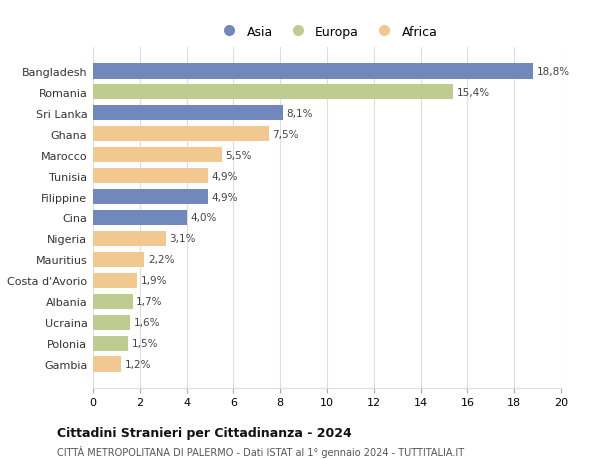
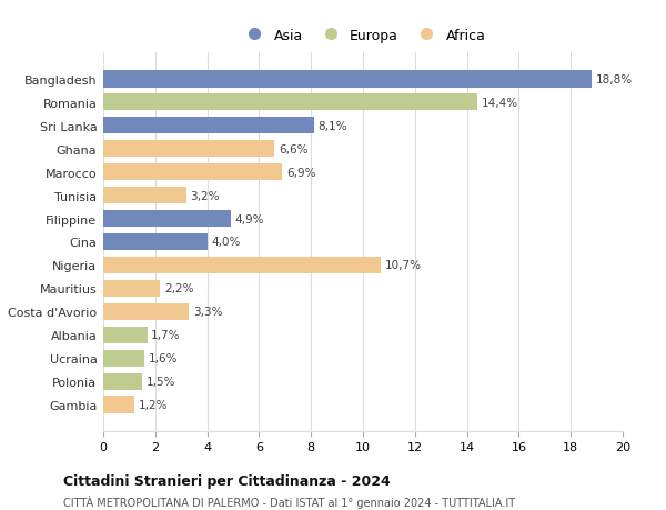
Romania: 15,4% -> 14,4%
Ghana: 7,5% -> 6,6%
Marocco: 5,5% -> 6,9%
Tunisia: 4,9% -> 3,2%
Nigeria: 3,1% -> 10,7%
Costa d'Avorio: 1,9% -> 3,3%
